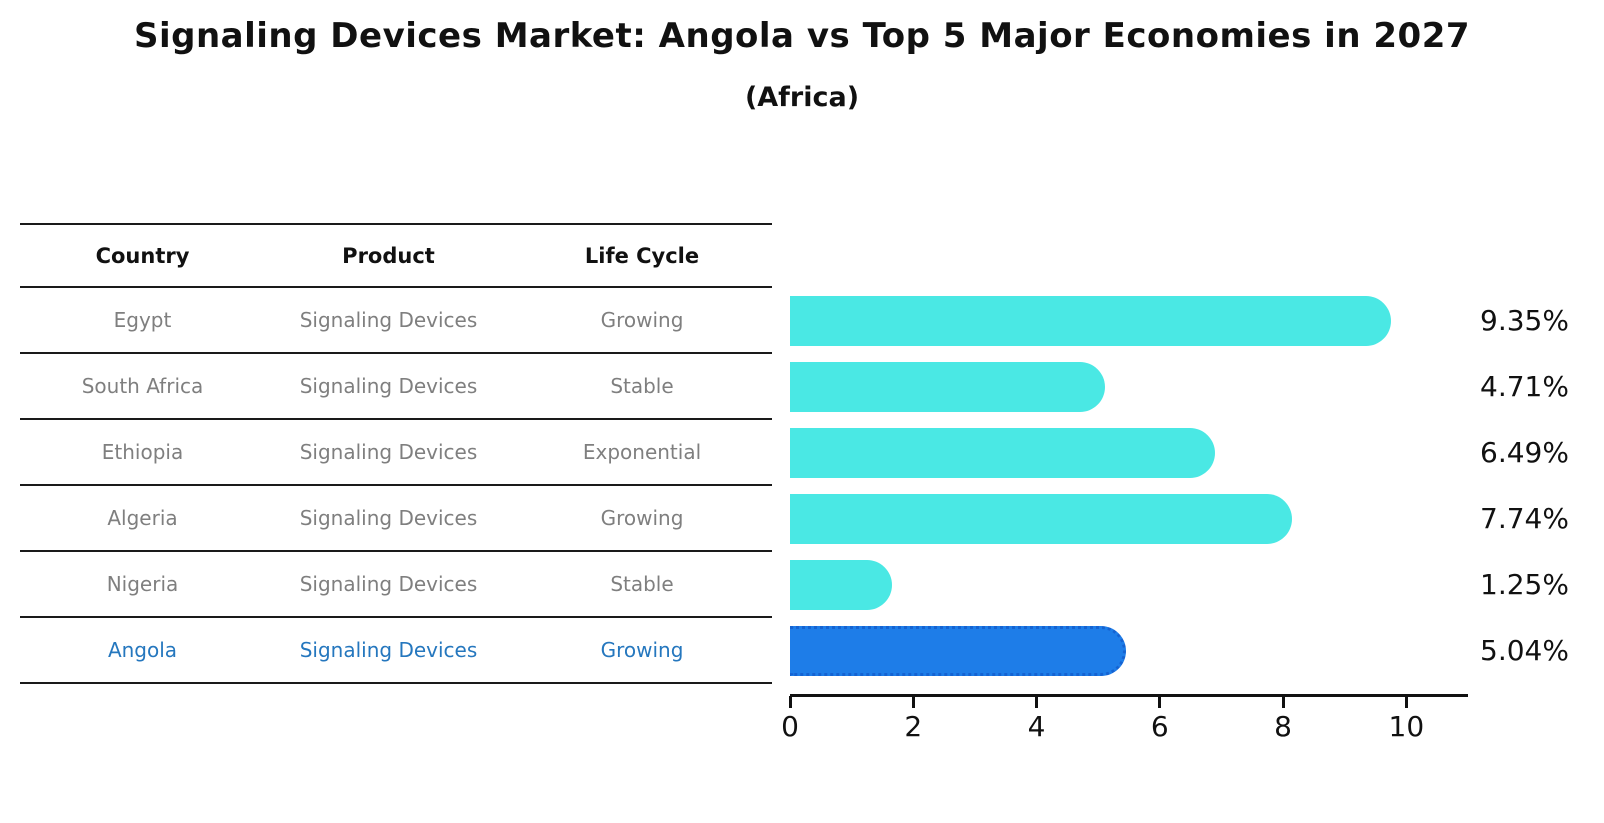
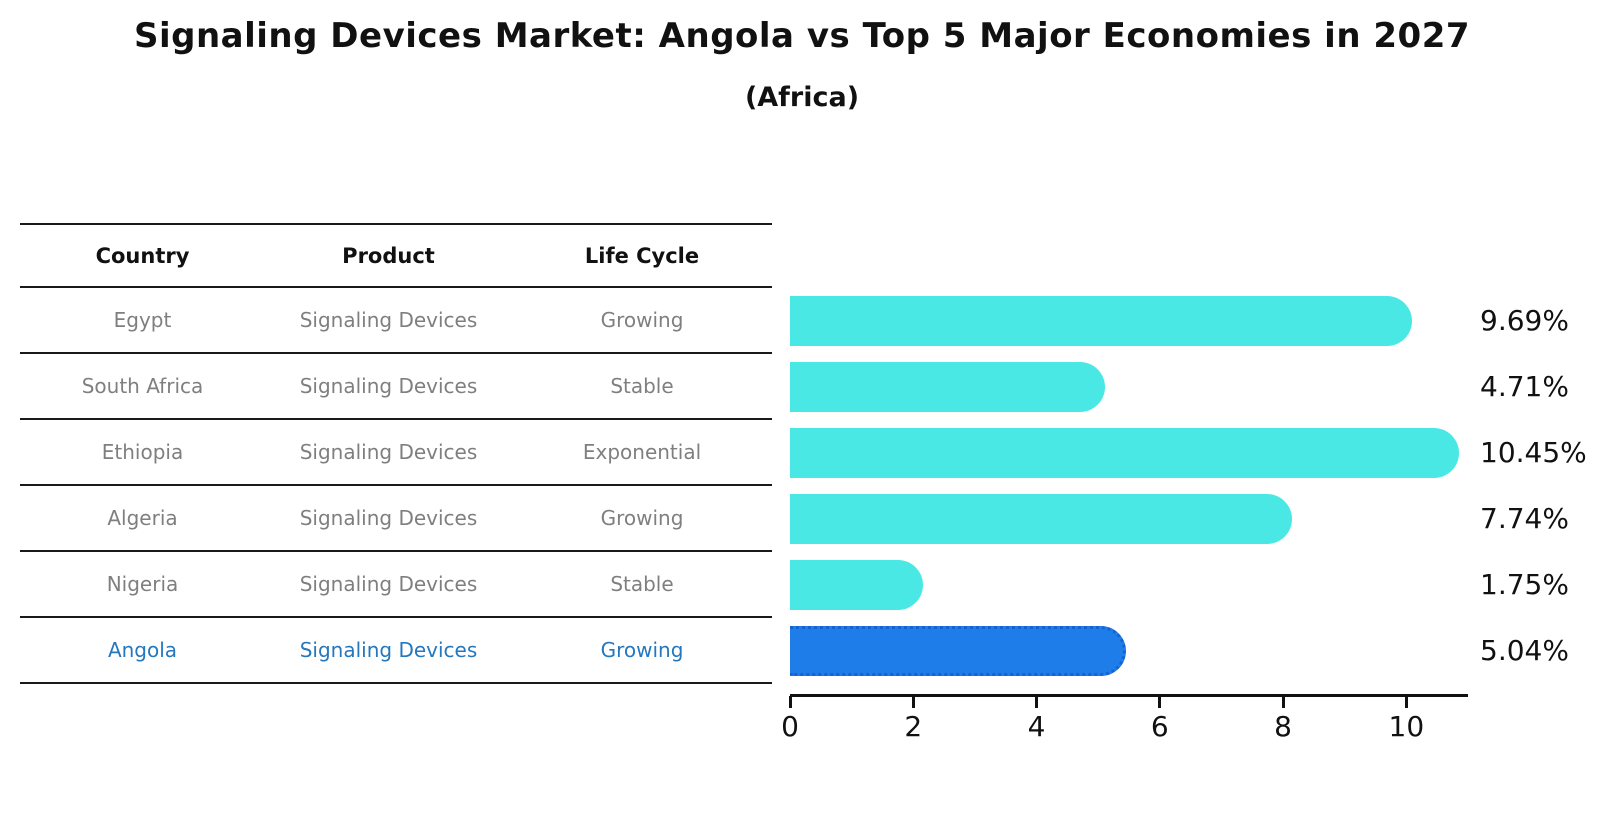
Egypt: 9.35% -> 9.69%
Ethiopia: 6.49% -> 10.45%
Nigeria: 1.25% -> 1.75%
